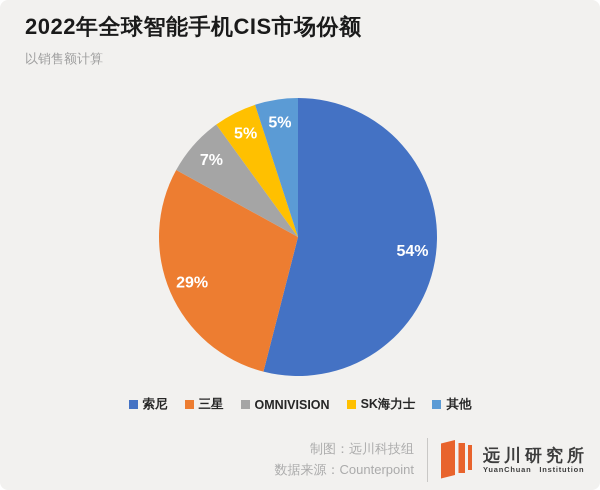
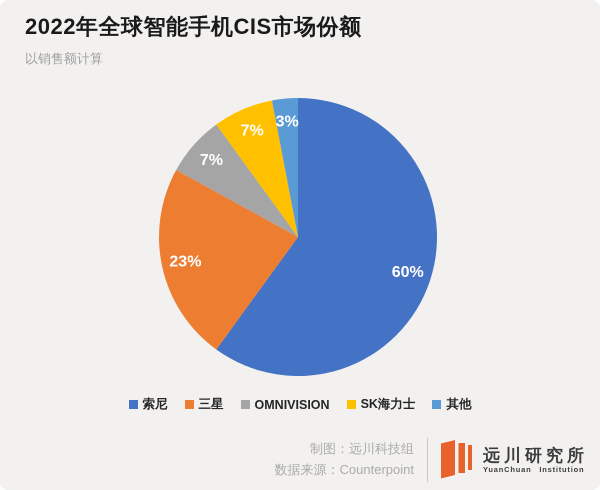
索尼: 54% -> 60%
三星: 29% -> 23%
SK海力士: 5% -> 7%
其他: 5% -> 3%
